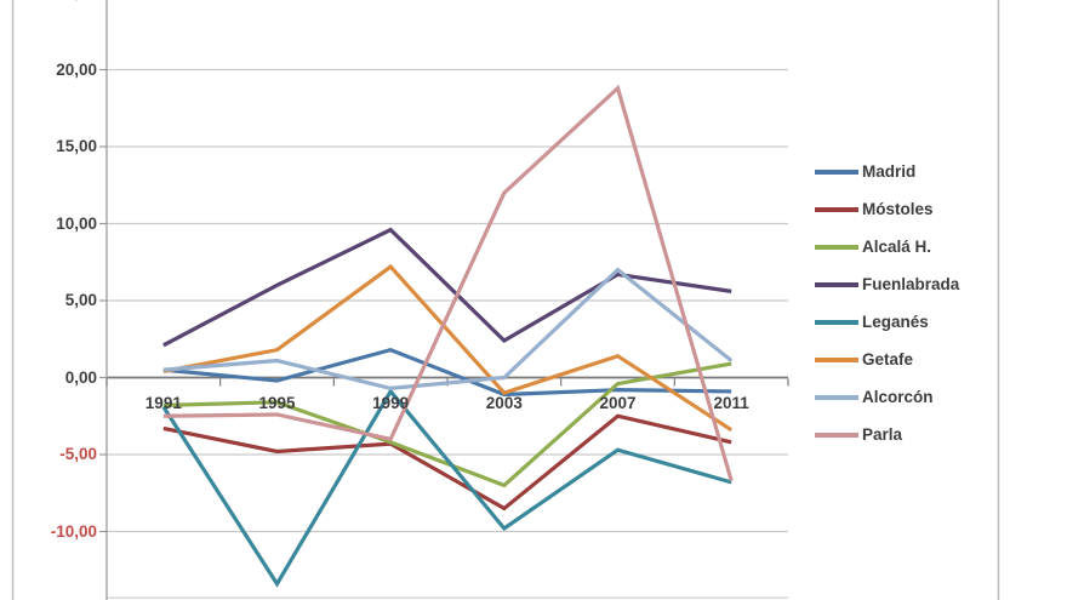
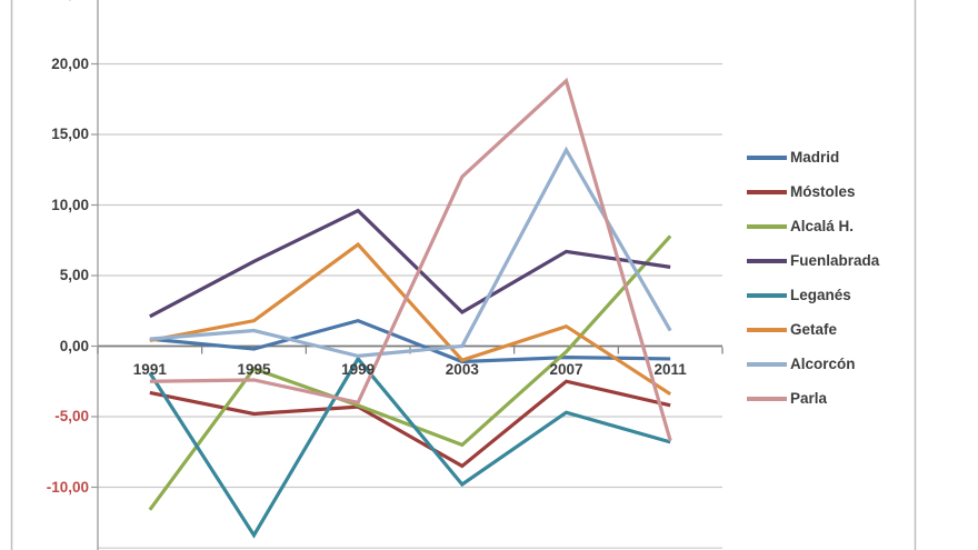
Alcalá H./1991: -1,8 -> -11,6
Alcorcón/2007: 7,0 -> 13,9
Alcalá H./2011: 0,9 -> 7,8
